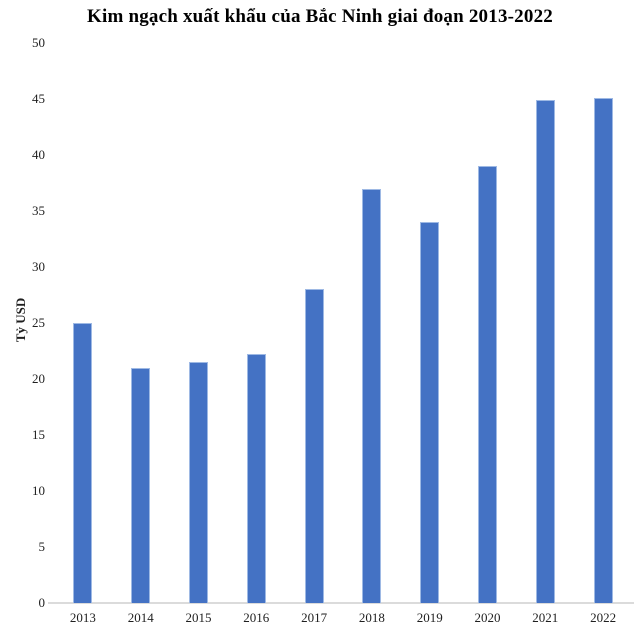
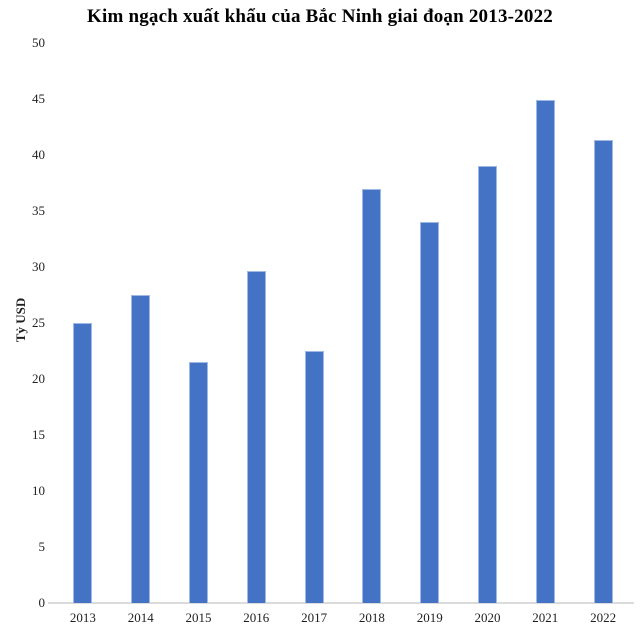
2014: 21.0 -> 27.5
2016: 22.2 -> 29.6
2017: 28.0 -> 22.5
2022: 45.1 -> 41.3
